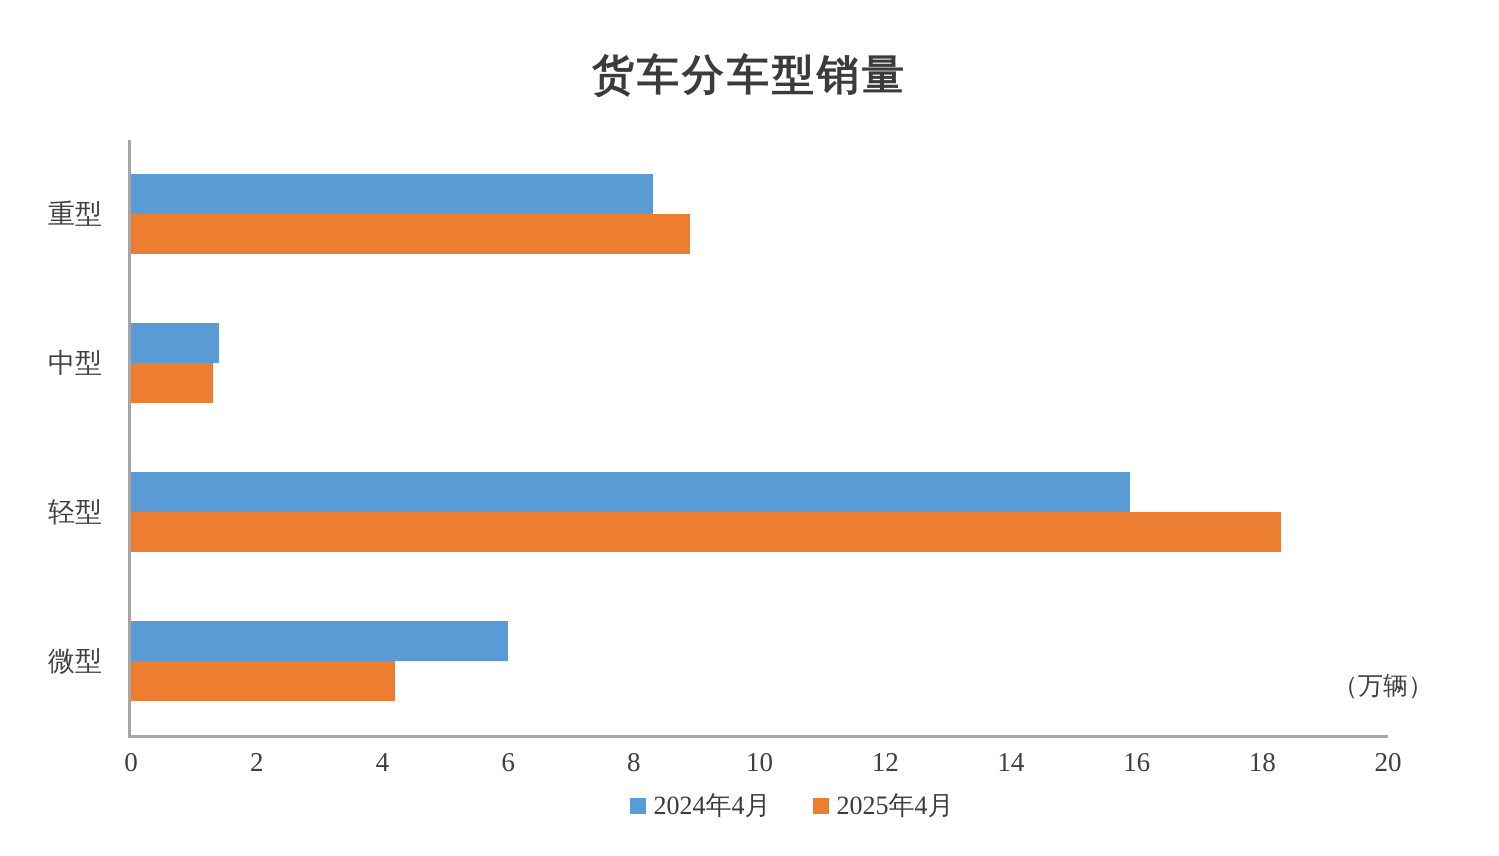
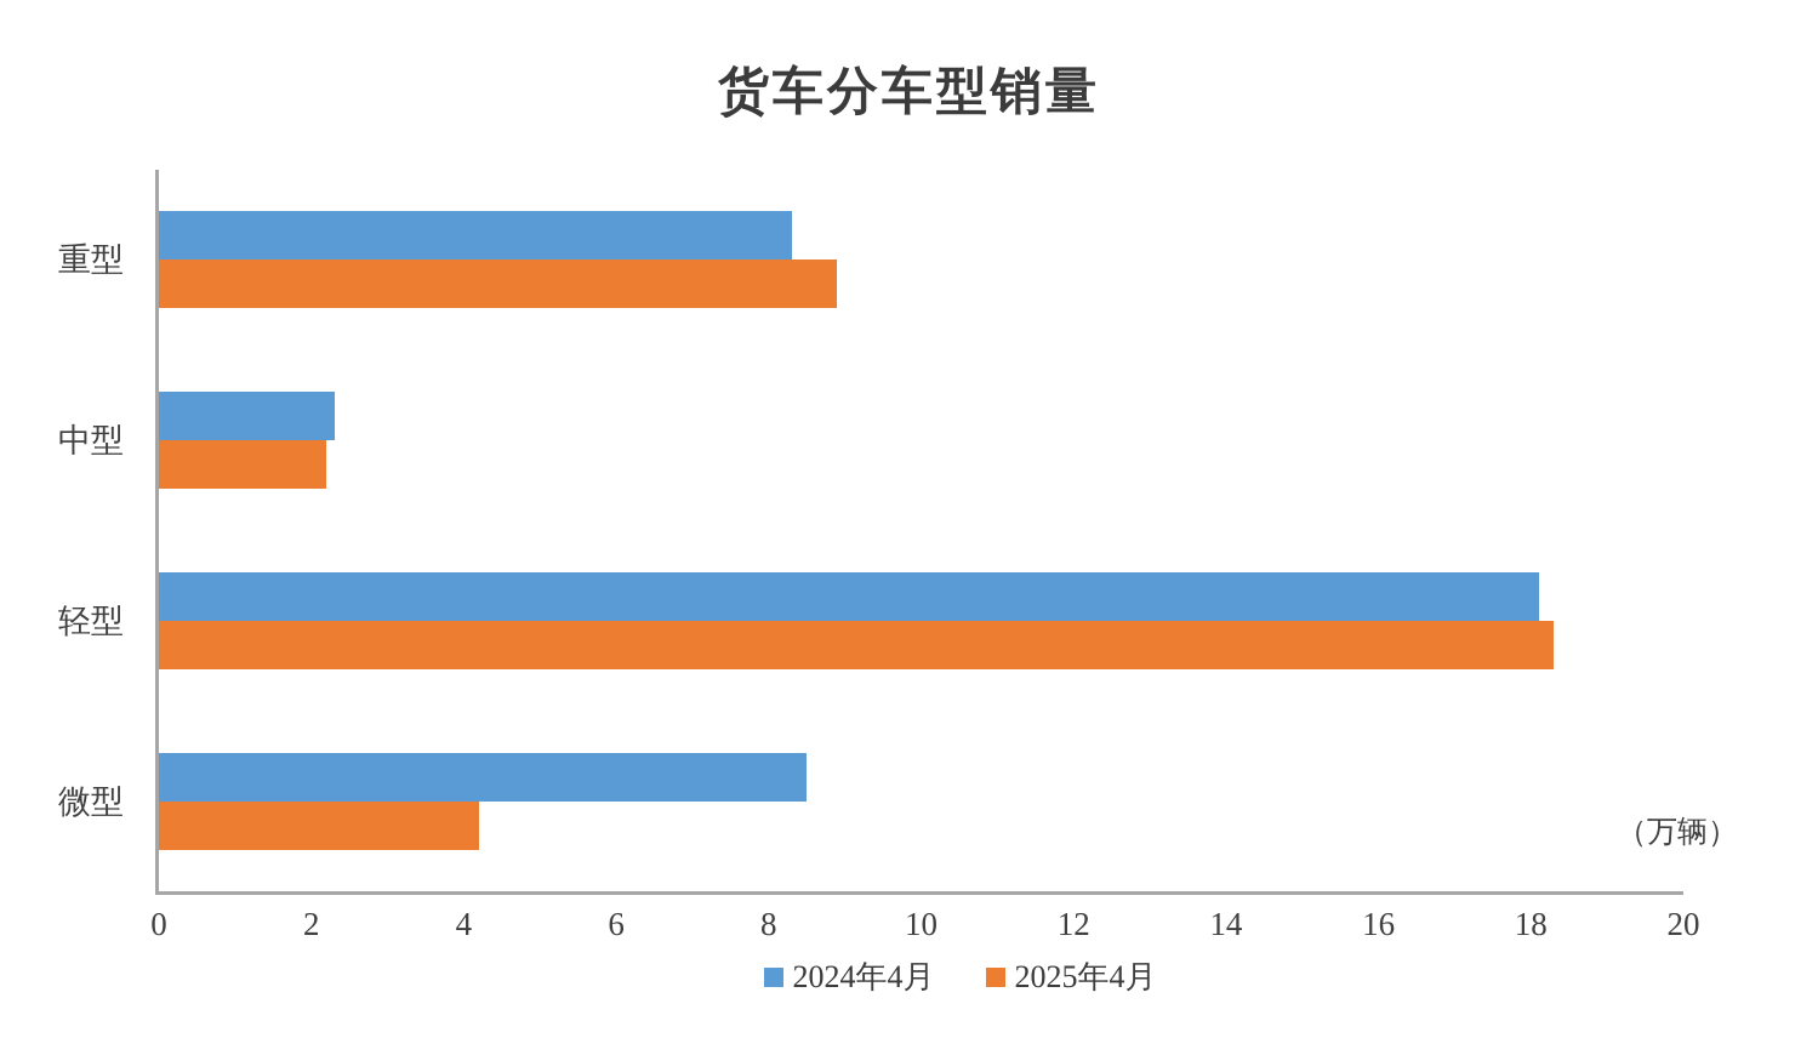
2024年4月/中型: 1.4 -> 2.3
2025年4月/中型: 1.3 -> 2.2
2024年4月/轻型: 15.9 -> 18.1
2024年4月/微型: 6.0 -> 8.5
